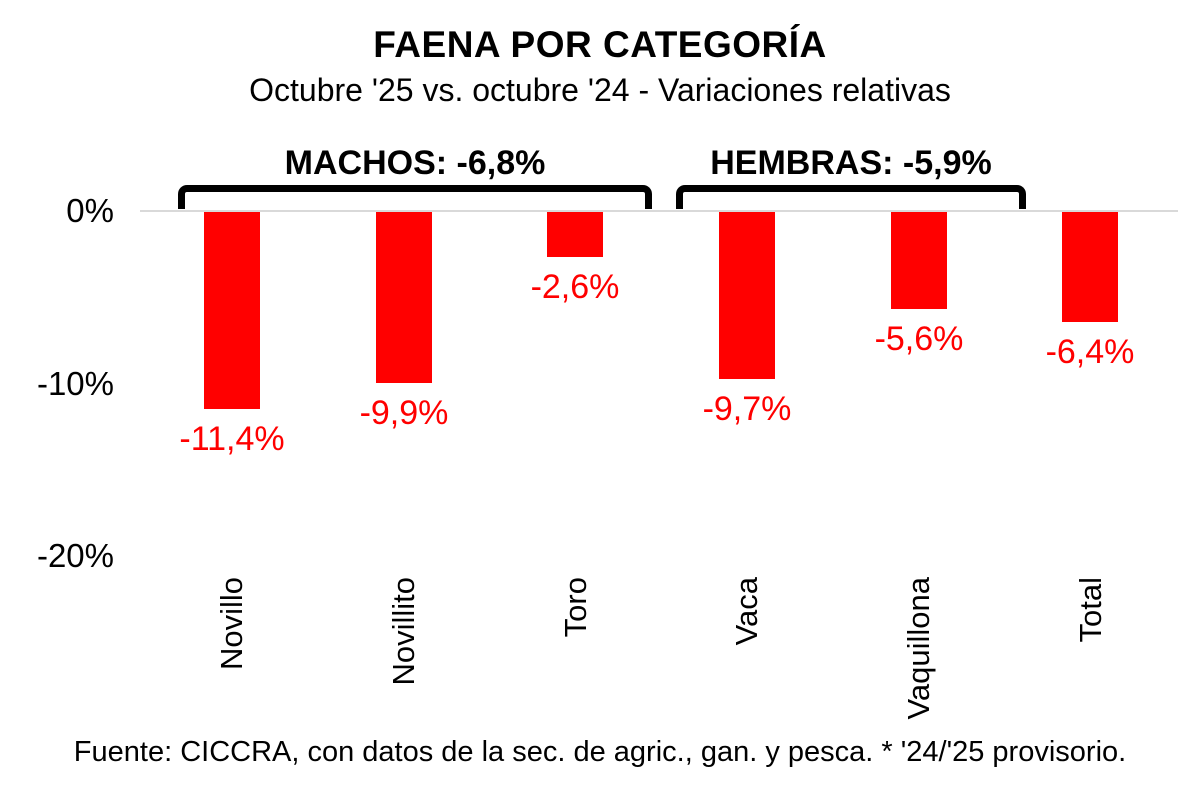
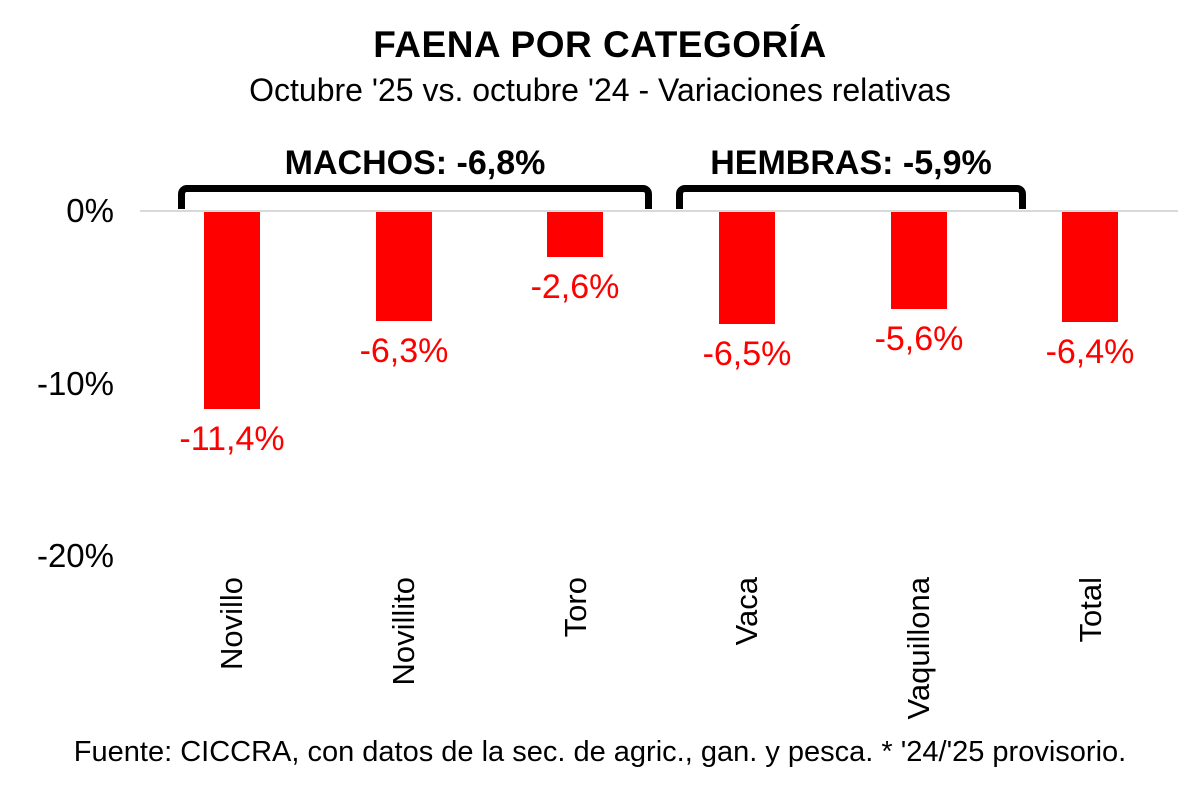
Novillito: -9,9% -> -6,3%
Vaca: -9,7% -> -6,5%
